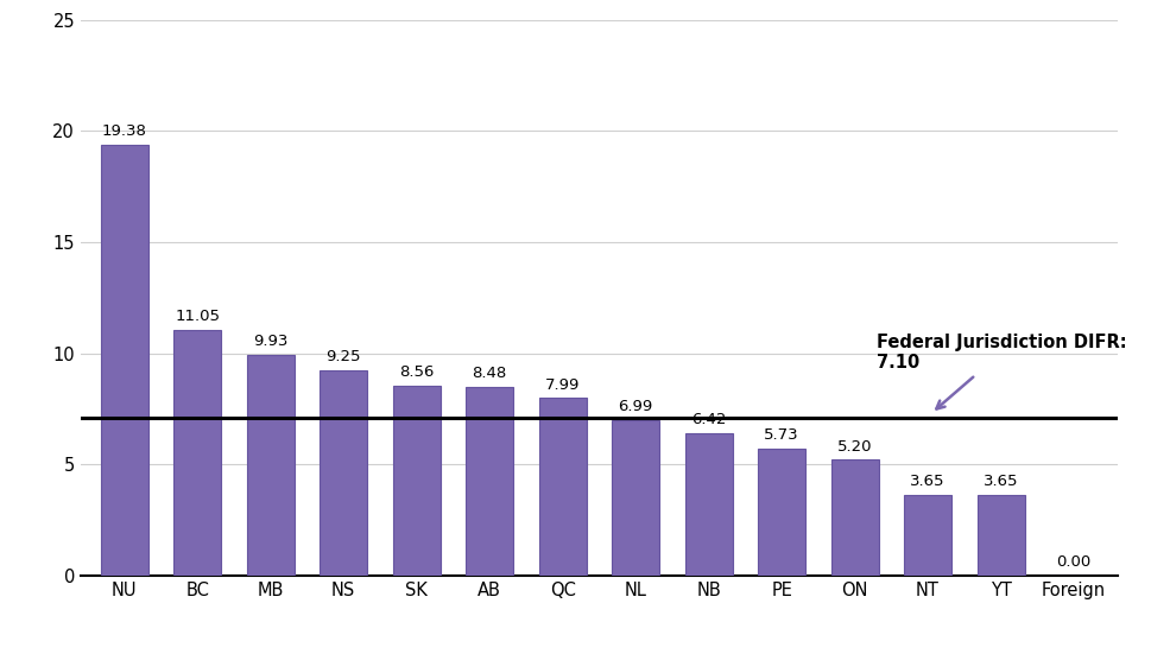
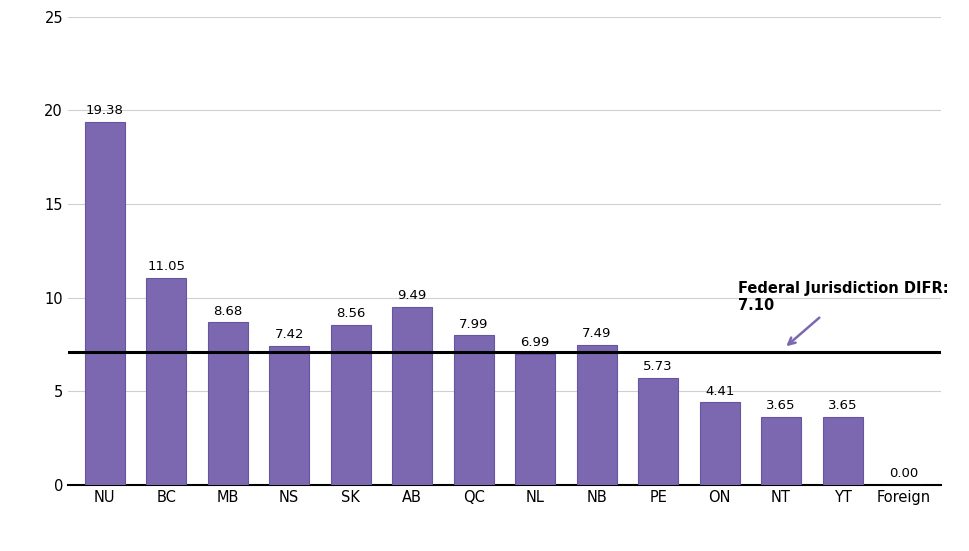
MB: 9.93 -> 8.68
NS: 9.25 -> 7.42
AB: 8.48 -> 9.49
NB: 6.42 -> 7.49
ON: 5.20 -> 4.41
